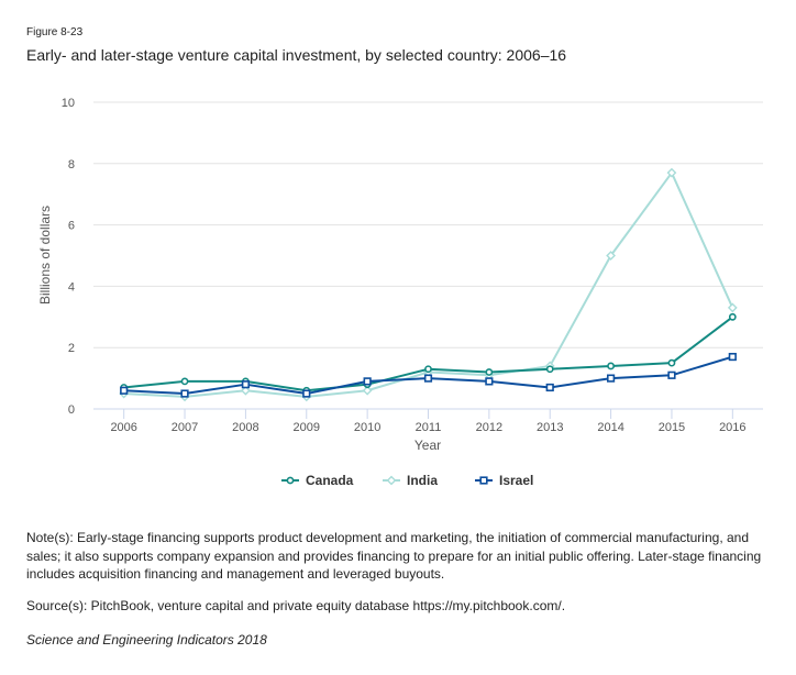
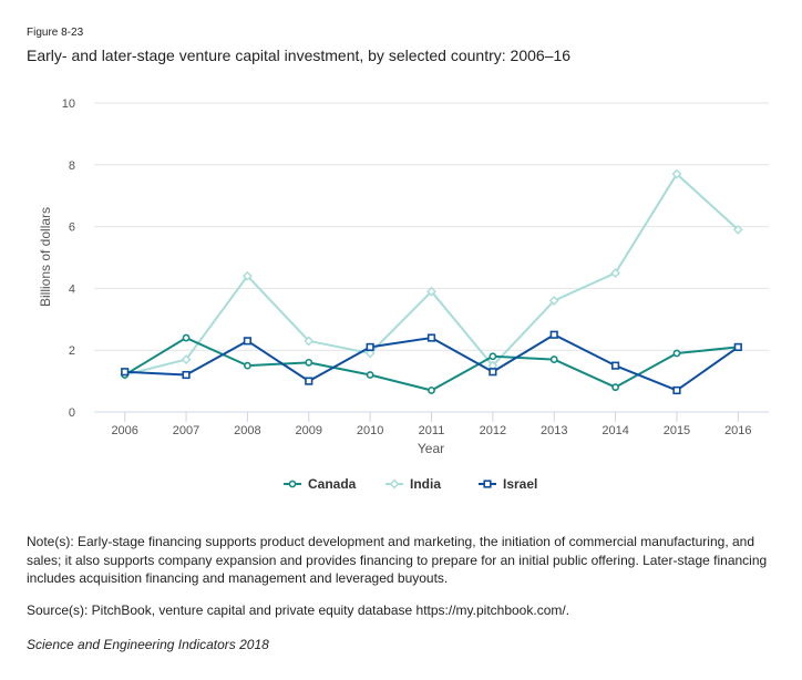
Canada/2006: 0.7 -> 1.2
India/2006: 0.5 -> 1.2
Israel/2006: 0.6 -> 1.3
Canada/2007: 0.9 -> 2.4
India/2007: 0.4 -> 1.7
Israel/2007: 0.5 -> 1.2
Canada/2008: 0.9 -> 1.5
India/2008: 0.6 -> 4.4
Israel/2008: 0.8 -> 2.3
Canada/2009: 0.6 -> 1.6
India/2009: 0.4 -> 2.3
Israel/2009: 0.5 -> 1.0
Canada/2010: 0.8 -> 1.2
India/2010: 0.6 -> 1.9
Israel/2010: 0.9 -> 2.1
Canada/2011: 1.3 -> 0.7
India/2011: 1.2 -> 3.9
Israel/2011: 1.0 -> 2.4
Canada/2012: 1.2 -> 1.8
India/2012: 1.1 -> 1.5
Israel/2012: 0.9 -> 1.3
Canada/2013: 1.3 -> 1.7
India/2013: 1.4 -> 3.6
Israel/2013: 0.7 -> 2.5
Canada/2014: 1.4 -> 0.8
India/2014: 5.0 -> 4.5
Israel/2014: 1.0 -> 1.5
Canada/2015: 1.5 -> 1.9
Israel/2015: 1.1 -> 0.7
Canada/2016: 3.0 -> 2.1
India/2016: 3.3 -> 5.9
Israel/2016: 1.7 -> 2.1
